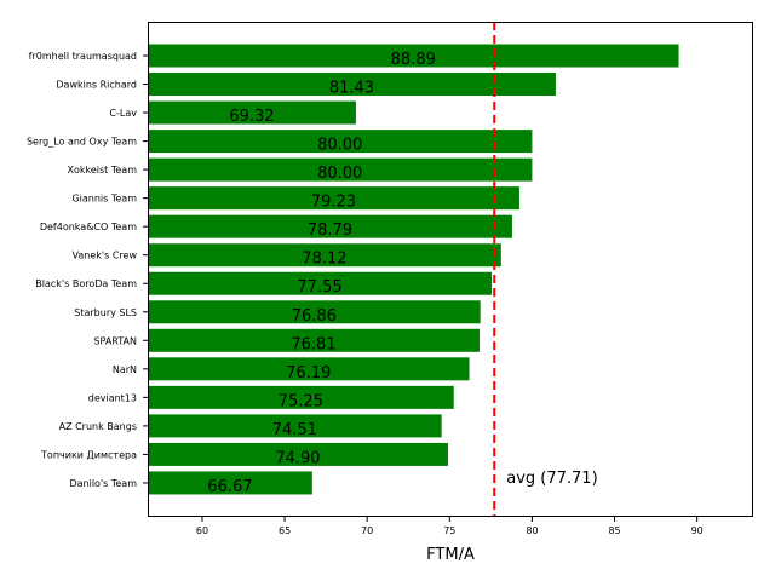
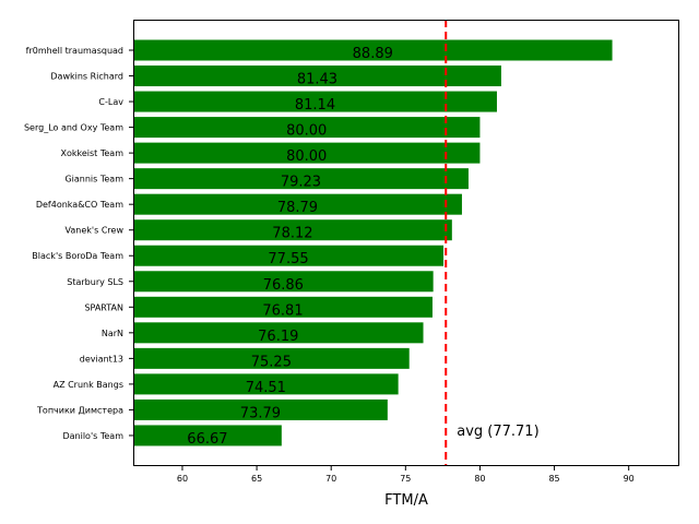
C-Lav: 69.32 -> 81.14
Топчики Димстера: 74.90 -> 73.79
